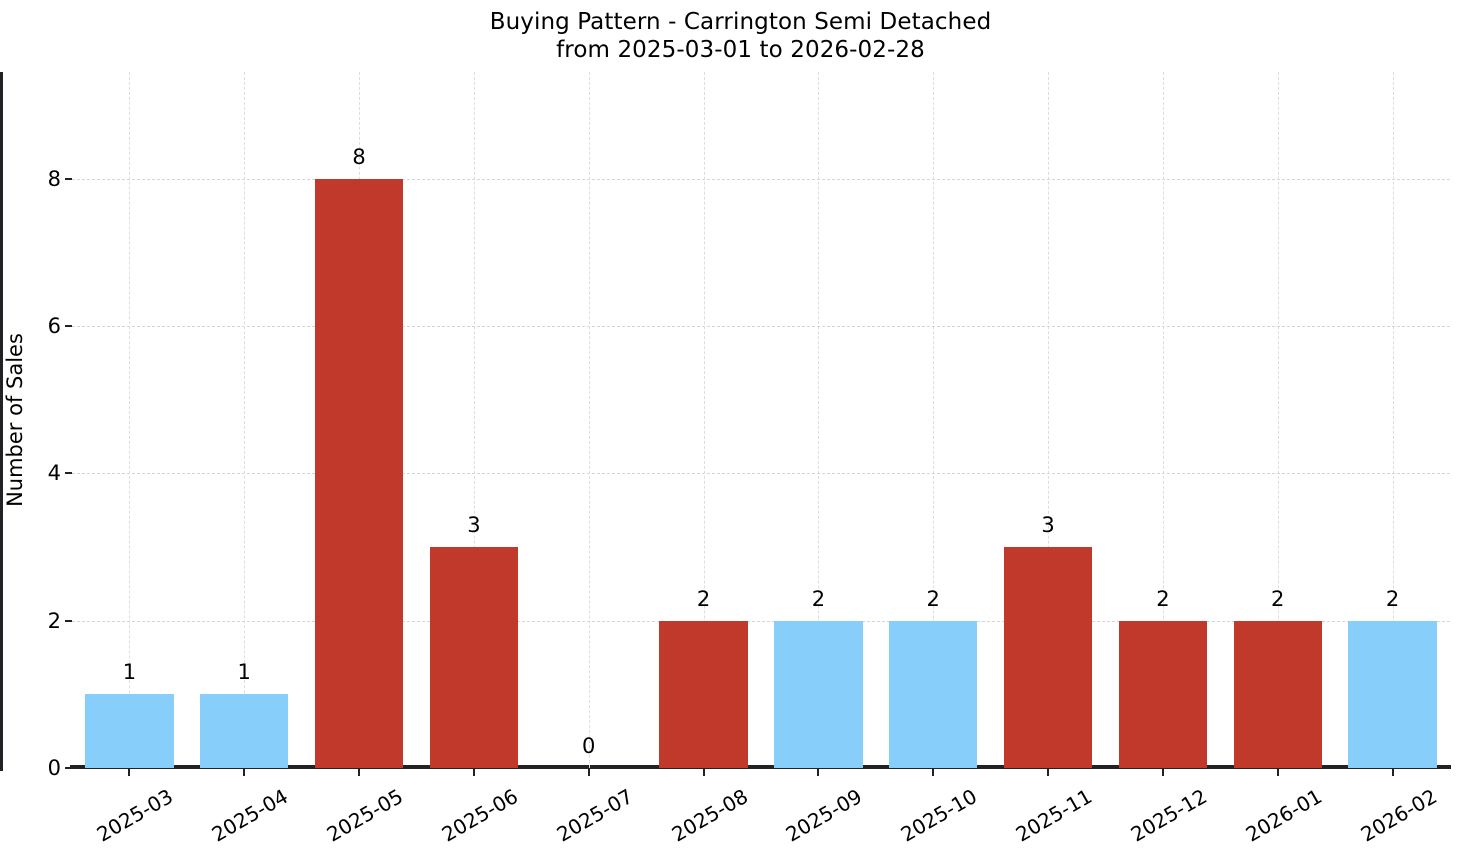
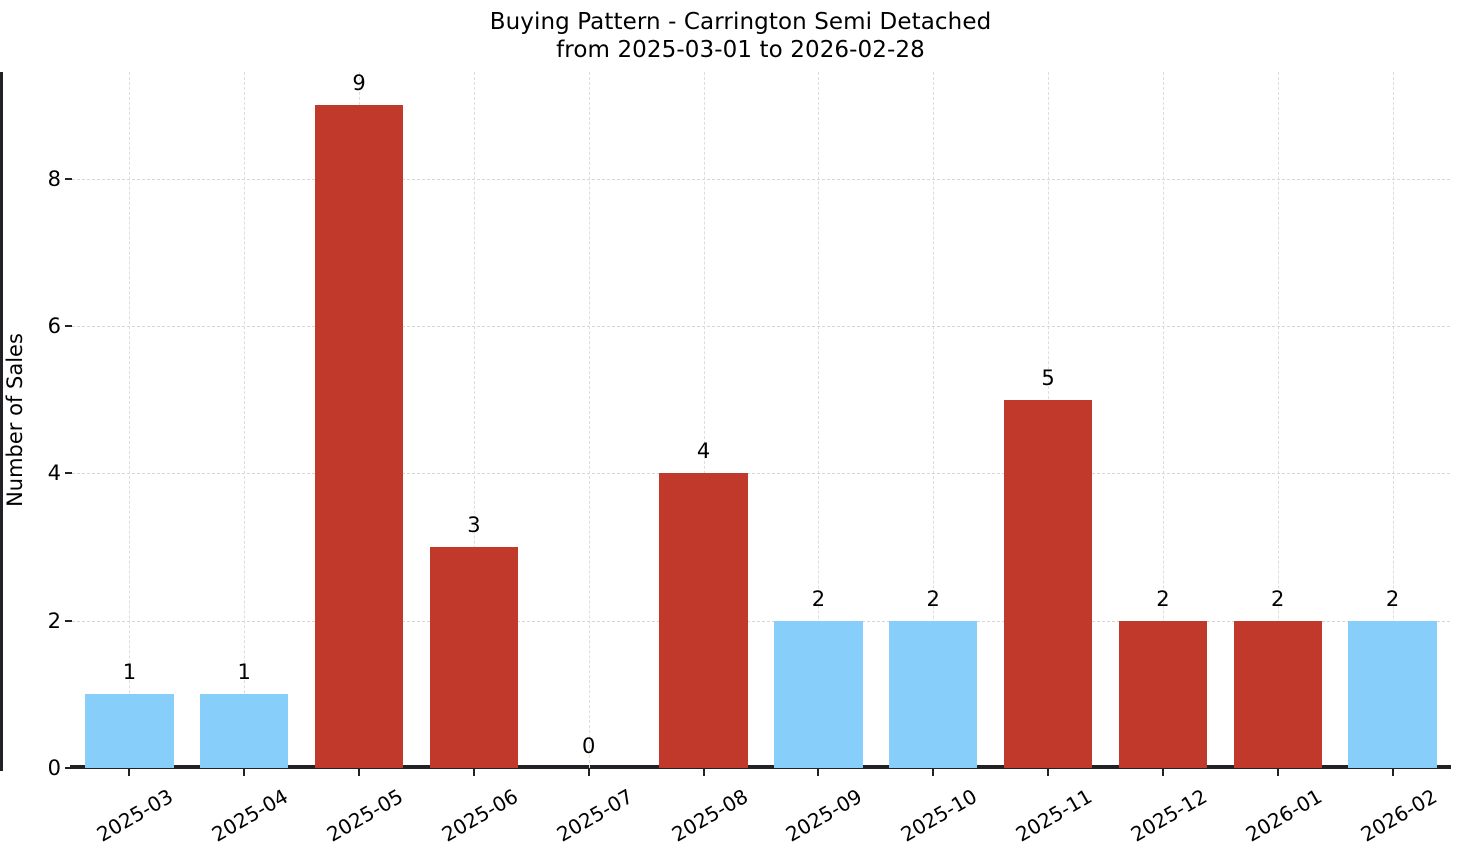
2025-05: 8 -> 9
2025-08: 2 -> 4
2025-11: 3 -> 5
